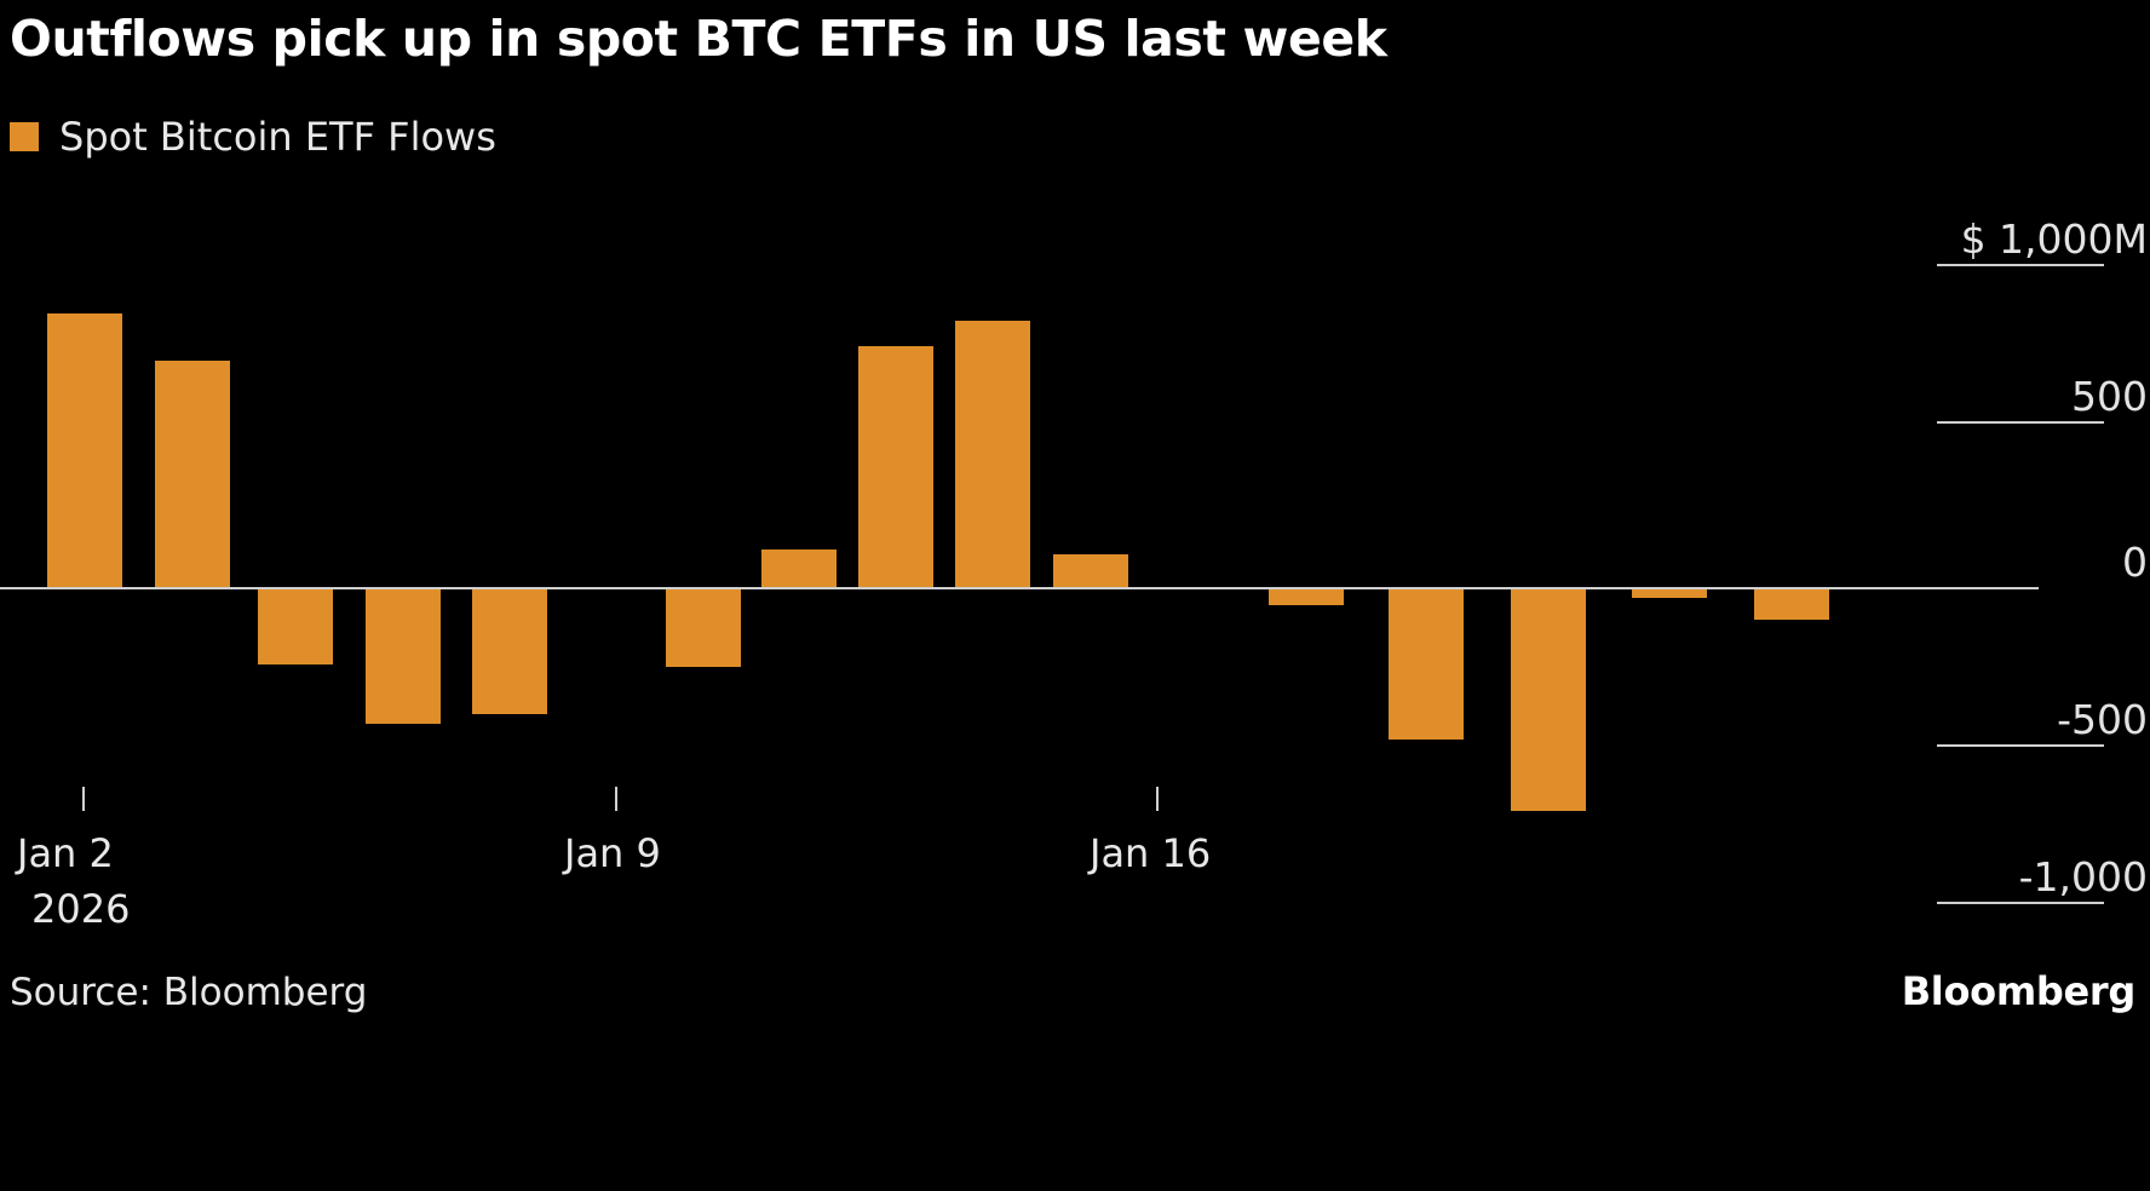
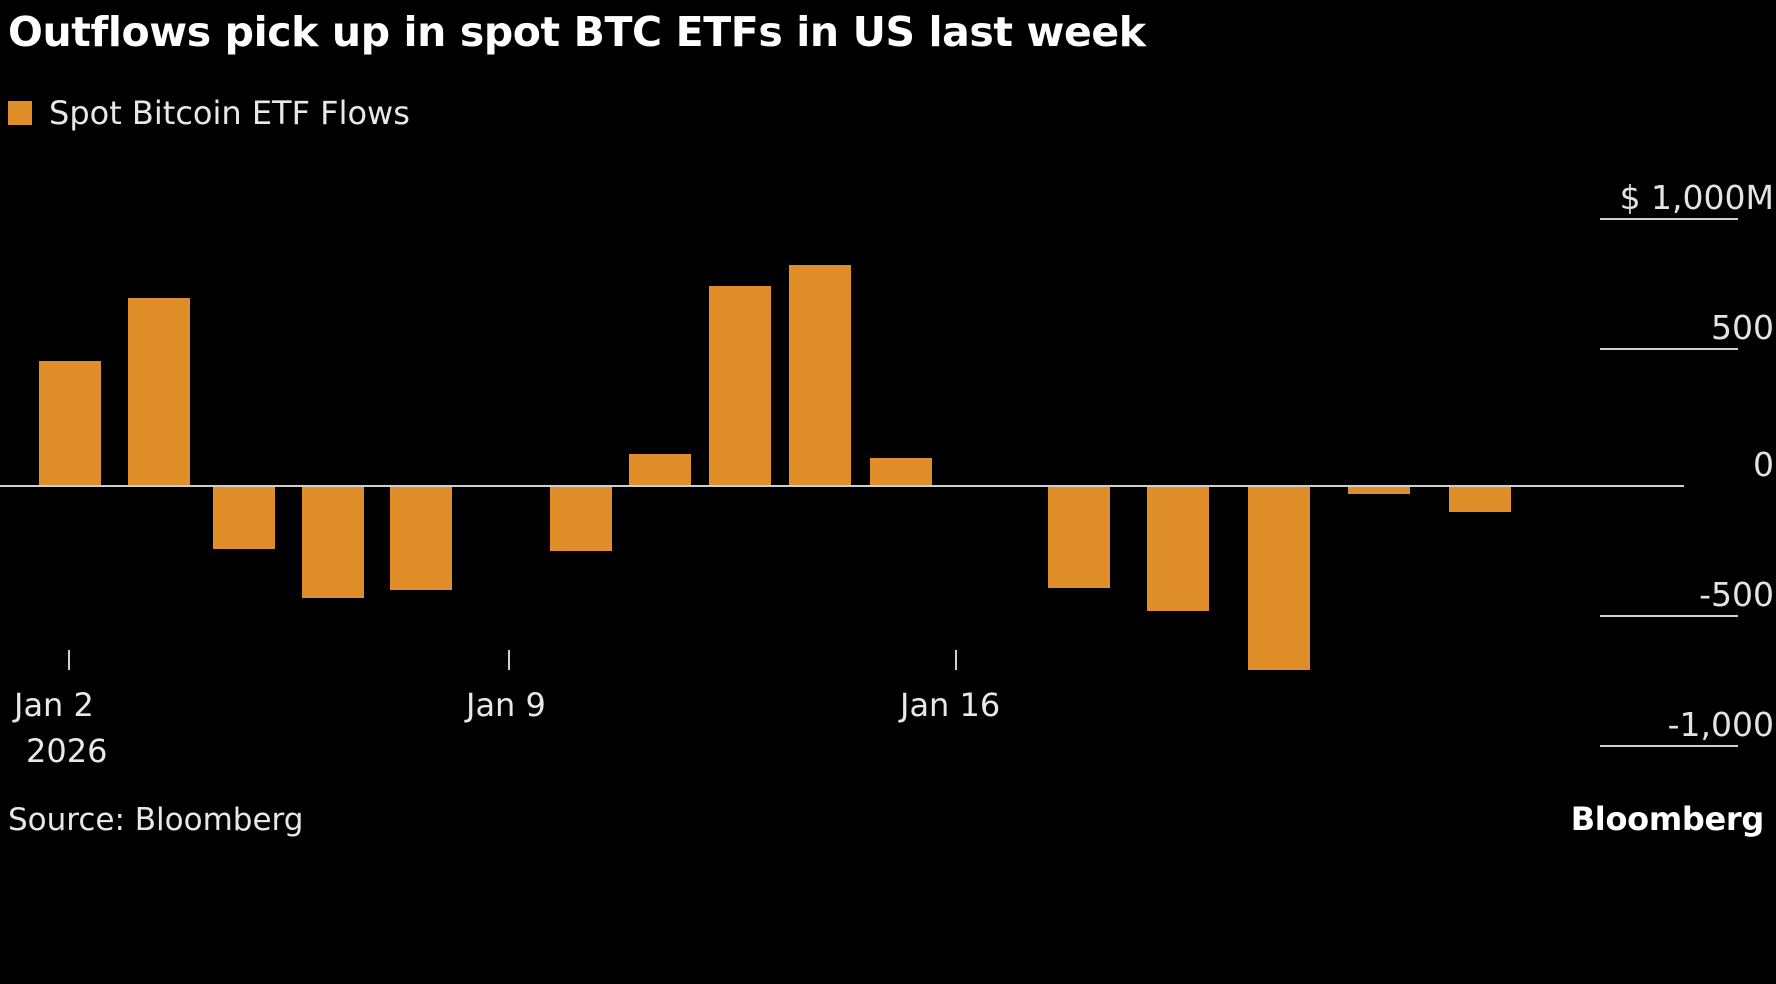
Jan 2: 870 -> 480
Jan 16: -50 -> -390
